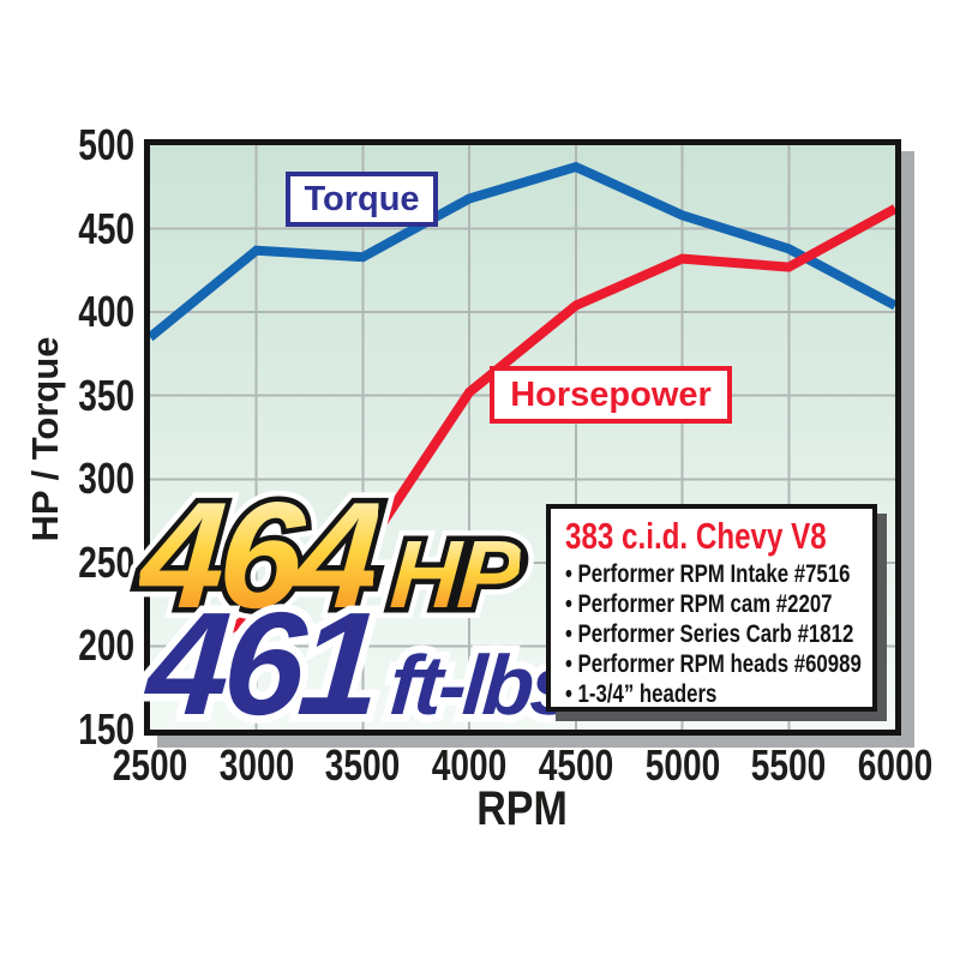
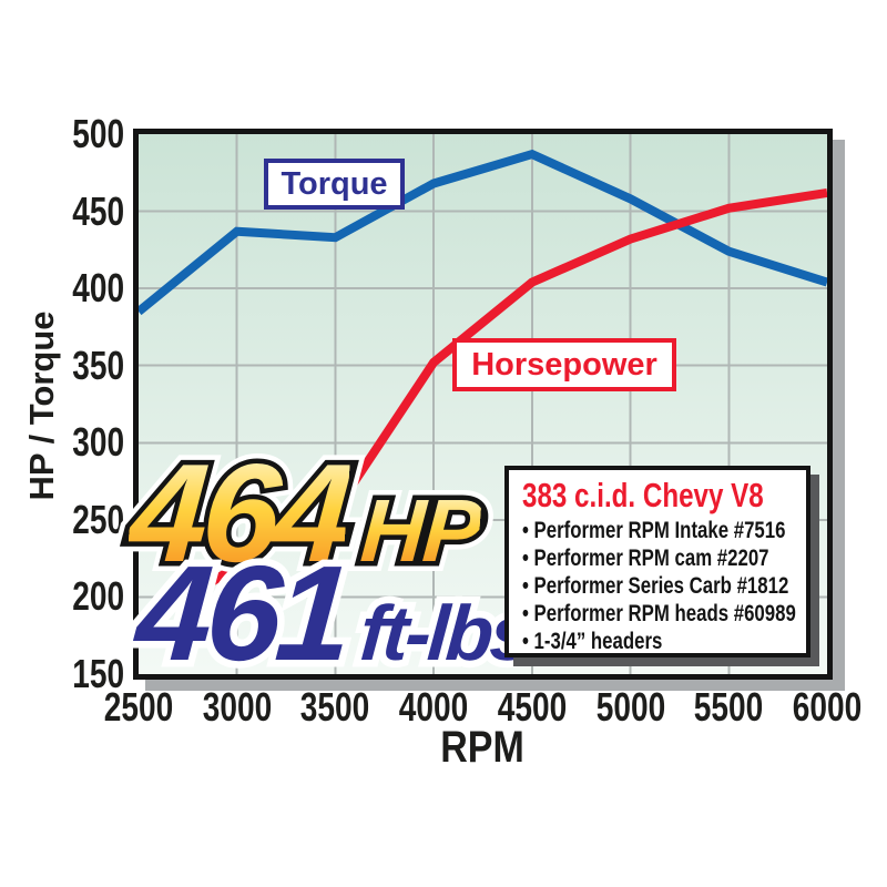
Torque/5500: 438 -> 424
Horsepower/5500: 427 -> 452
